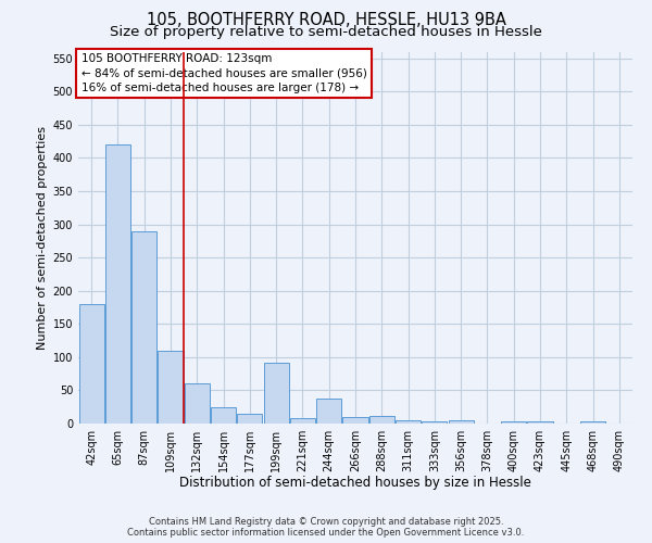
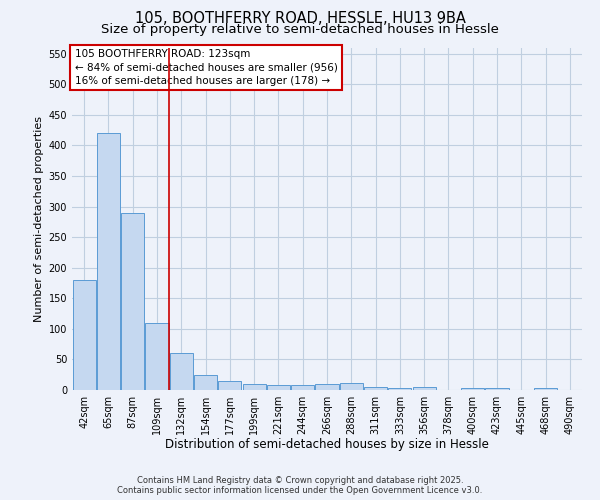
199sqm: 92 -> 9
244sqm: 38 -> 8
